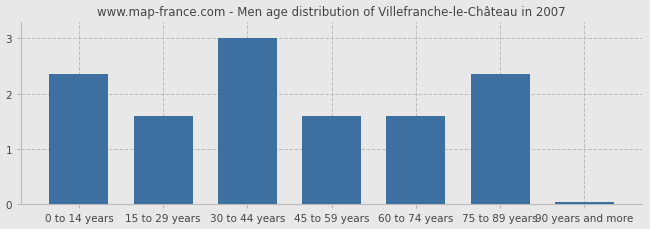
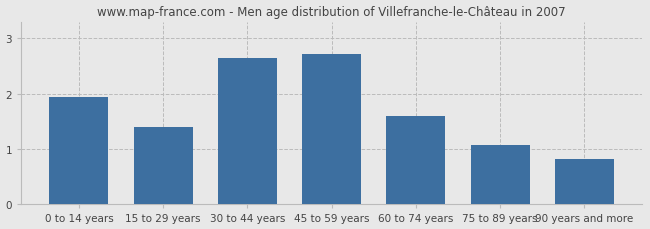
0 to 14 years: 2.35 -> 1.94
15 to 29 years: 1.60 -> 1.40
30 to 44 years: 3.00 -> 2.64
45 to 59 years: 1.60 -> 2.72
75 to 89 years: 2.35 -> 1.08
90 years and more: 0.05 -> 0.82
